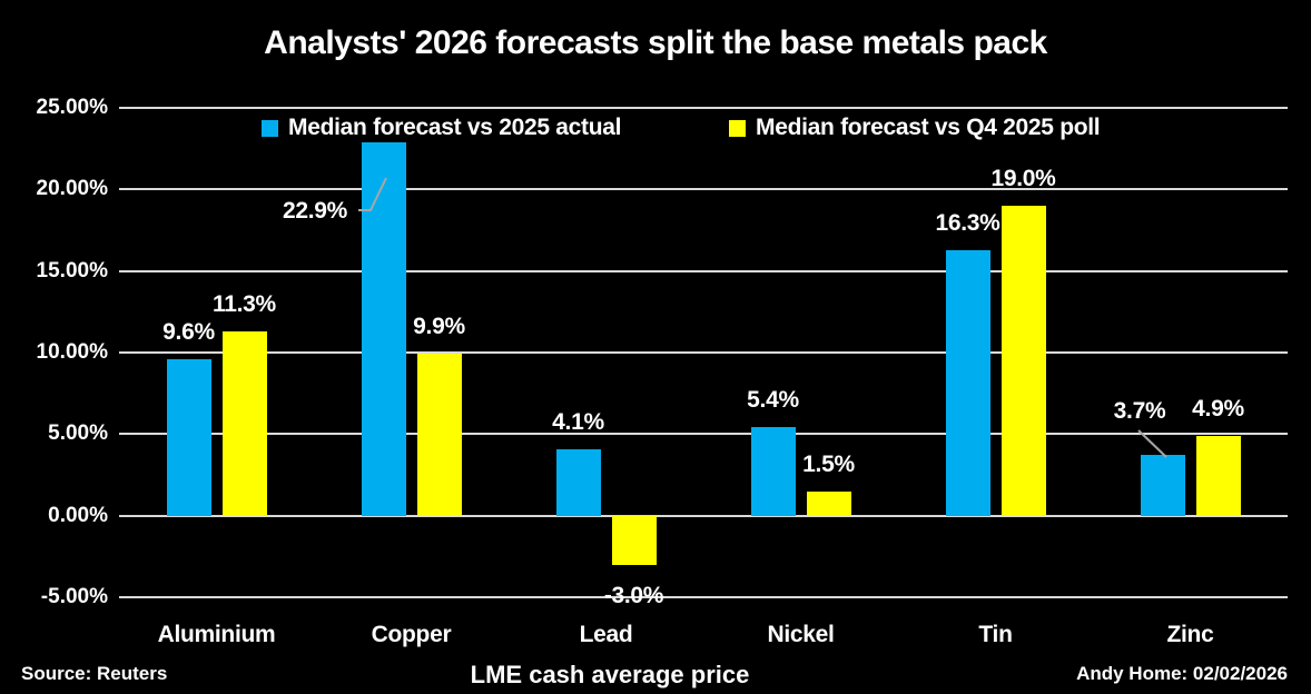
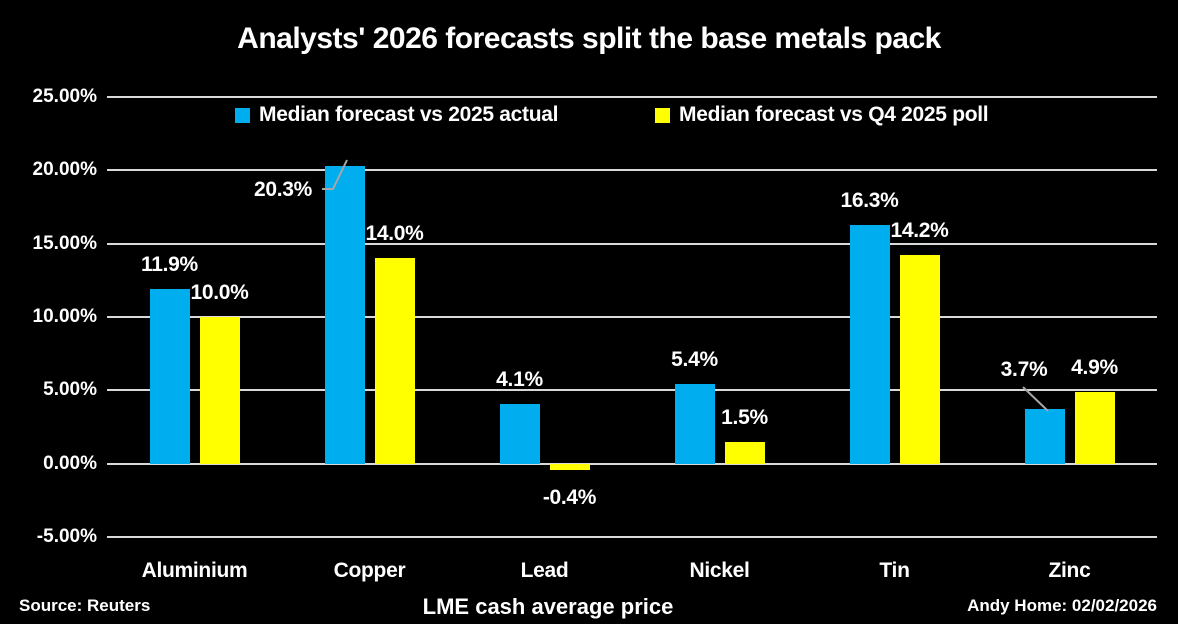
Median forecast vs 2025 actual/Aluminium: 9.6% -> 11.9%
Median forecast vs Q4 2025 poll/Aluminium: 11.3% -> 10.0%
Median forecast vs 2025 actual/Copper: 22.9% -> 20.3%
Median forecast vs Q4 2025 poll/Copper: 9.9% -> 14.0%
Median forecast vs Q4 2025 poll/Lead: -3.0% -> -0.4%
Median forecast vs Q4 2025 poll/Tin: 19.0% -> 14.2%
